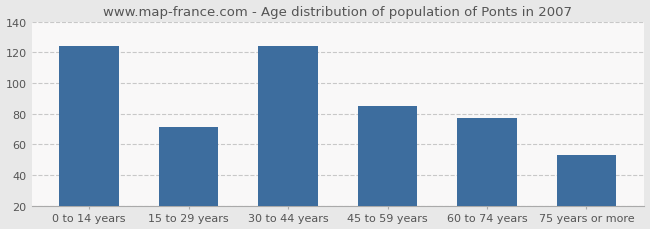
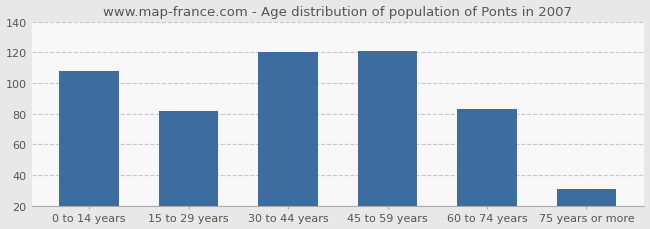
0 to 14 years: 124 -> 108
15 to 29 years: 71 -> 82
30 to 44 years: 124 -> 120
45 to 59 years: 85 -> 121
60 to 74 years: 77 -> 83
75 years or more: 53 -> 31
